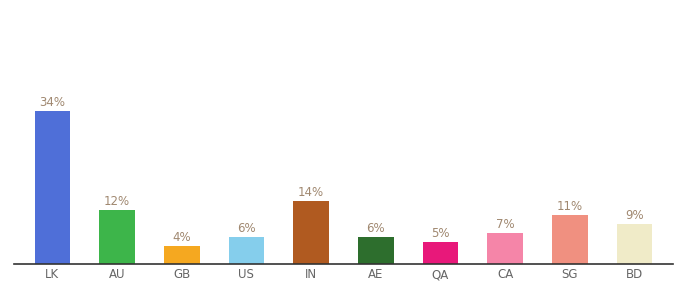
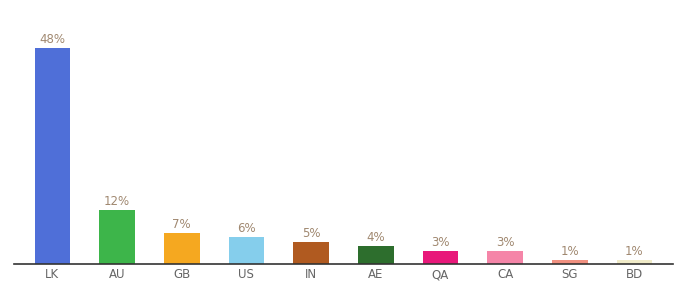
LK: 34% -> 48%
GB: 4% -> 7%
IN: 14% -> 5%
AE: 6% -> 4%
QA: 5% -> 3%
CA: 7% -> 3%
SG: 11% -> 1%
BD: 9% -> 1%
